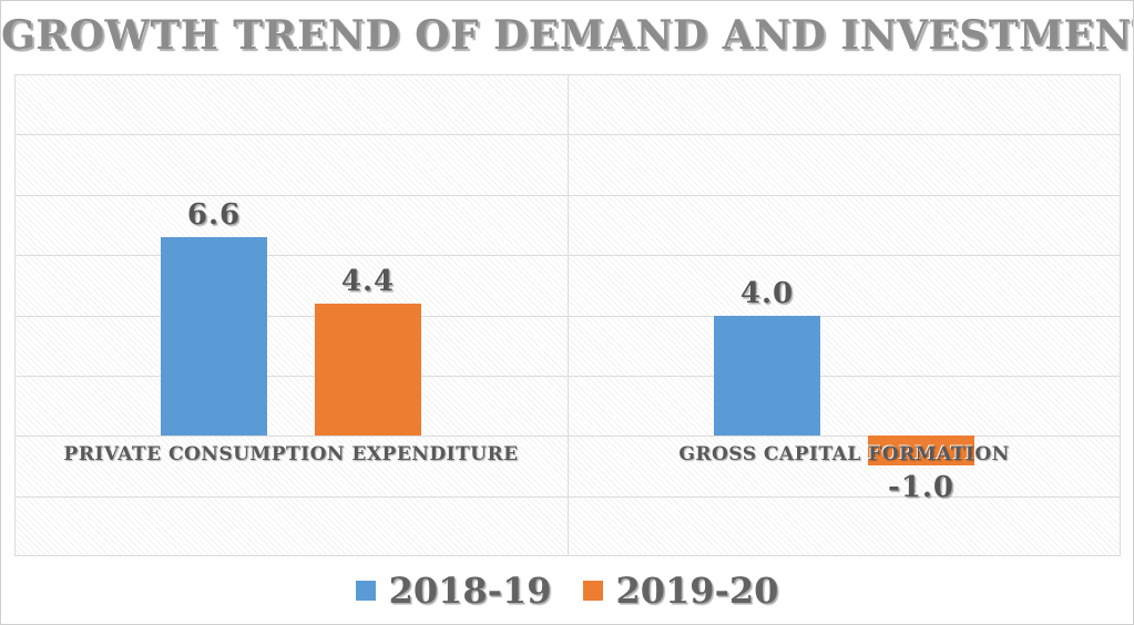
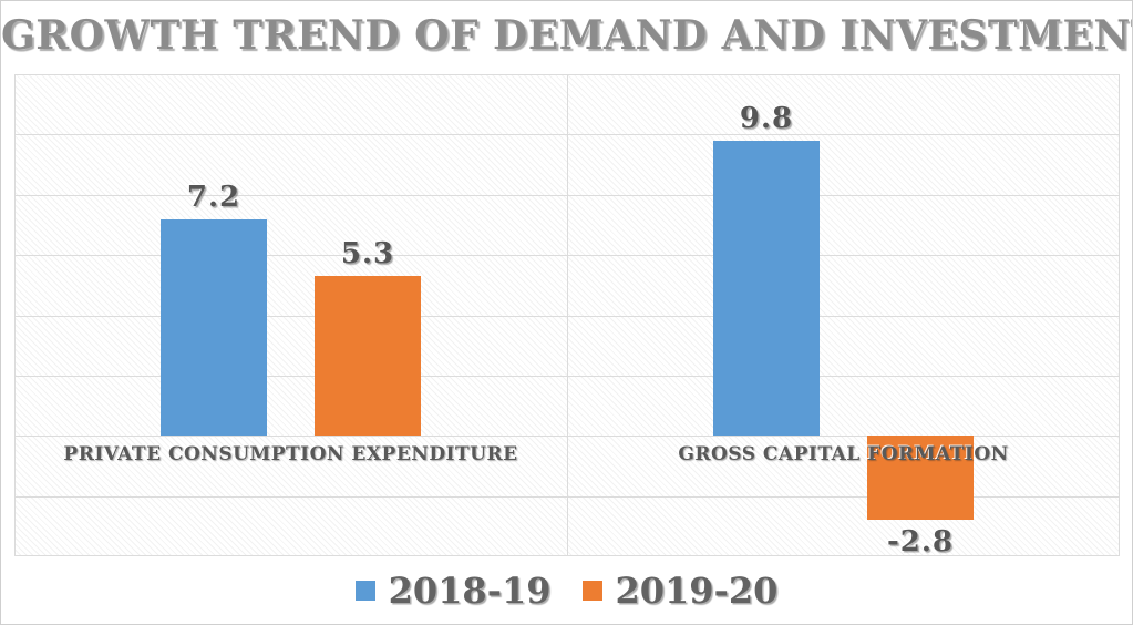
2018-19/PRIVATE CONSUMPTION EXPENDITURE: 6.6 -> 7.2
2019-20/PRIVATE CONSUMPTION EXPENDITURE: 4.4 -> 5.3
2018-19/GROSS CAPITAL FORMATION: 4.0 -> 9.8
2019-20/GROSS CAPITAL FORMATION: -1.0 -> -2.8
